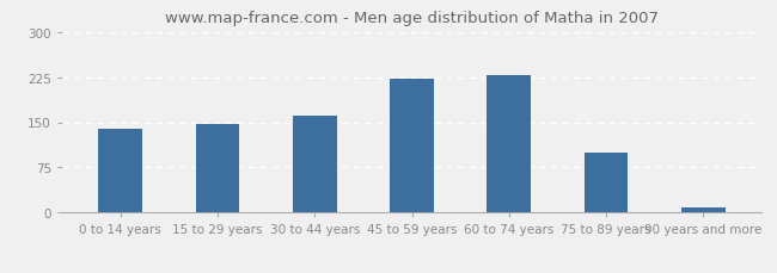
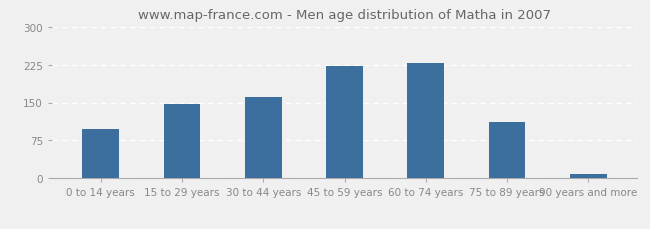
0 to 14 years: 140 -> 98
75 to 89 years: 100 -> 112
